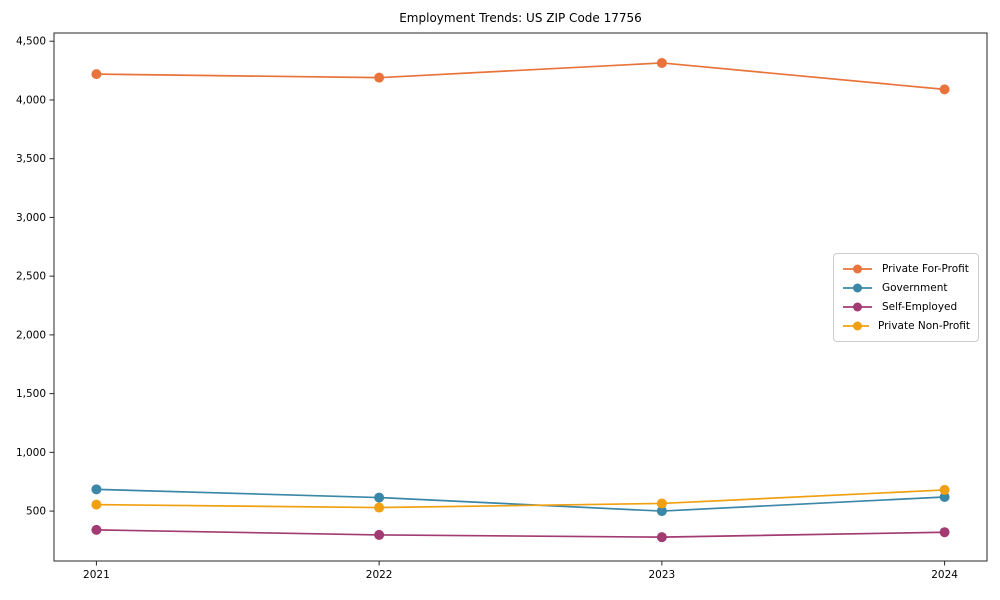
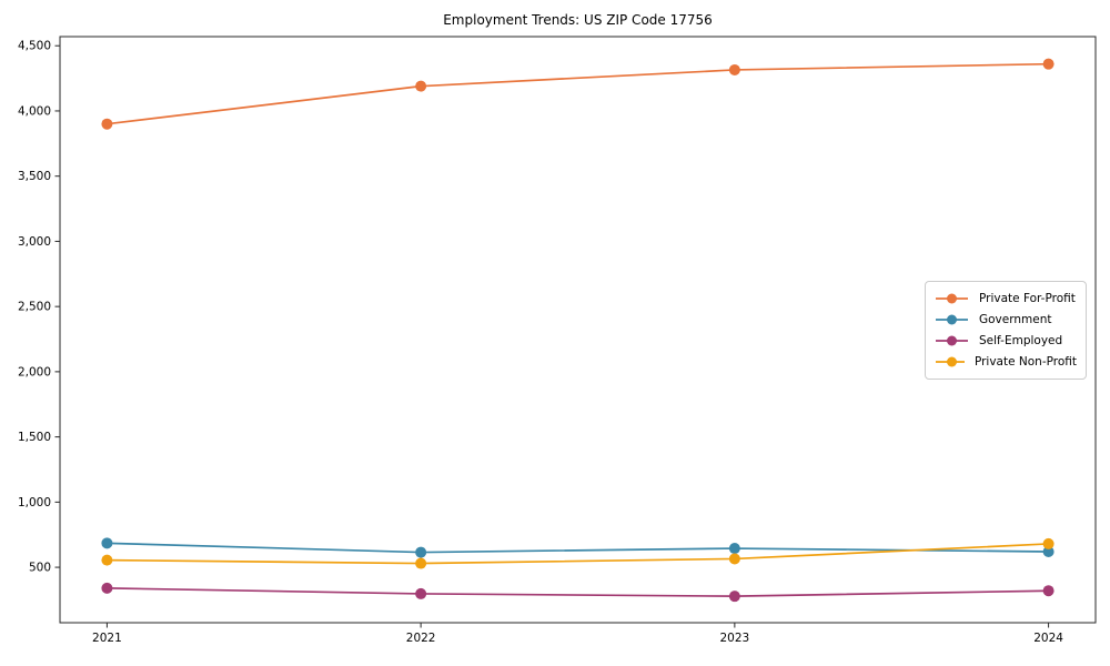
Private For-Profit/2021: 4220 -> 3900
Government/2023: 500 -> 640
Private For-Profit/2024: 4090 -> 4360
